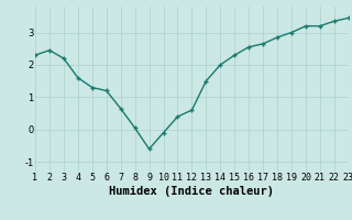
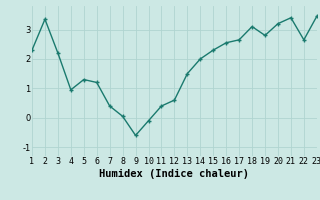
2: 2.45 -> 3.35
4: 1.60 -> 0.95
7: 0.65 -> 0.40
18: 2.85 -> 3.10
19: 3.00 -> 2.80
21: 3.20 -> 3.40
22: 3.35 -> 2.65
